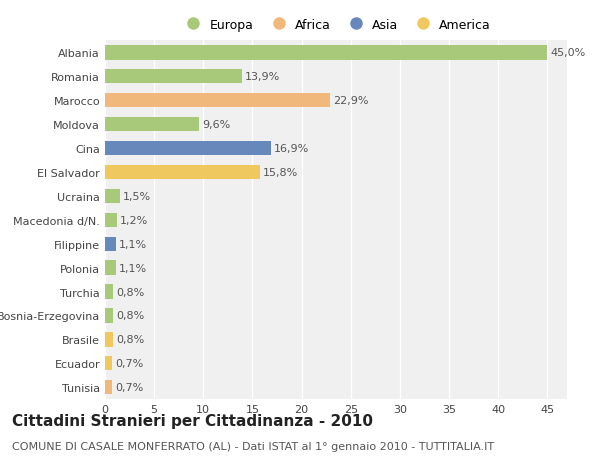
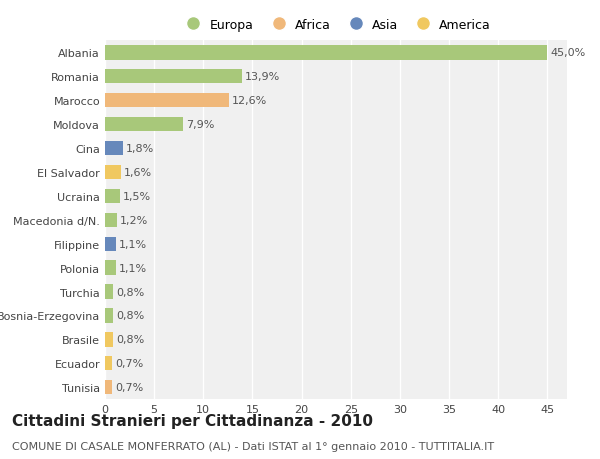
Marocco: 22,9% -> 12,6%
Moldova: 9,6% -> 7,9%
Cina: 16,9% -> 1,8%
El Salvador: 15,8% -> 1,6%
